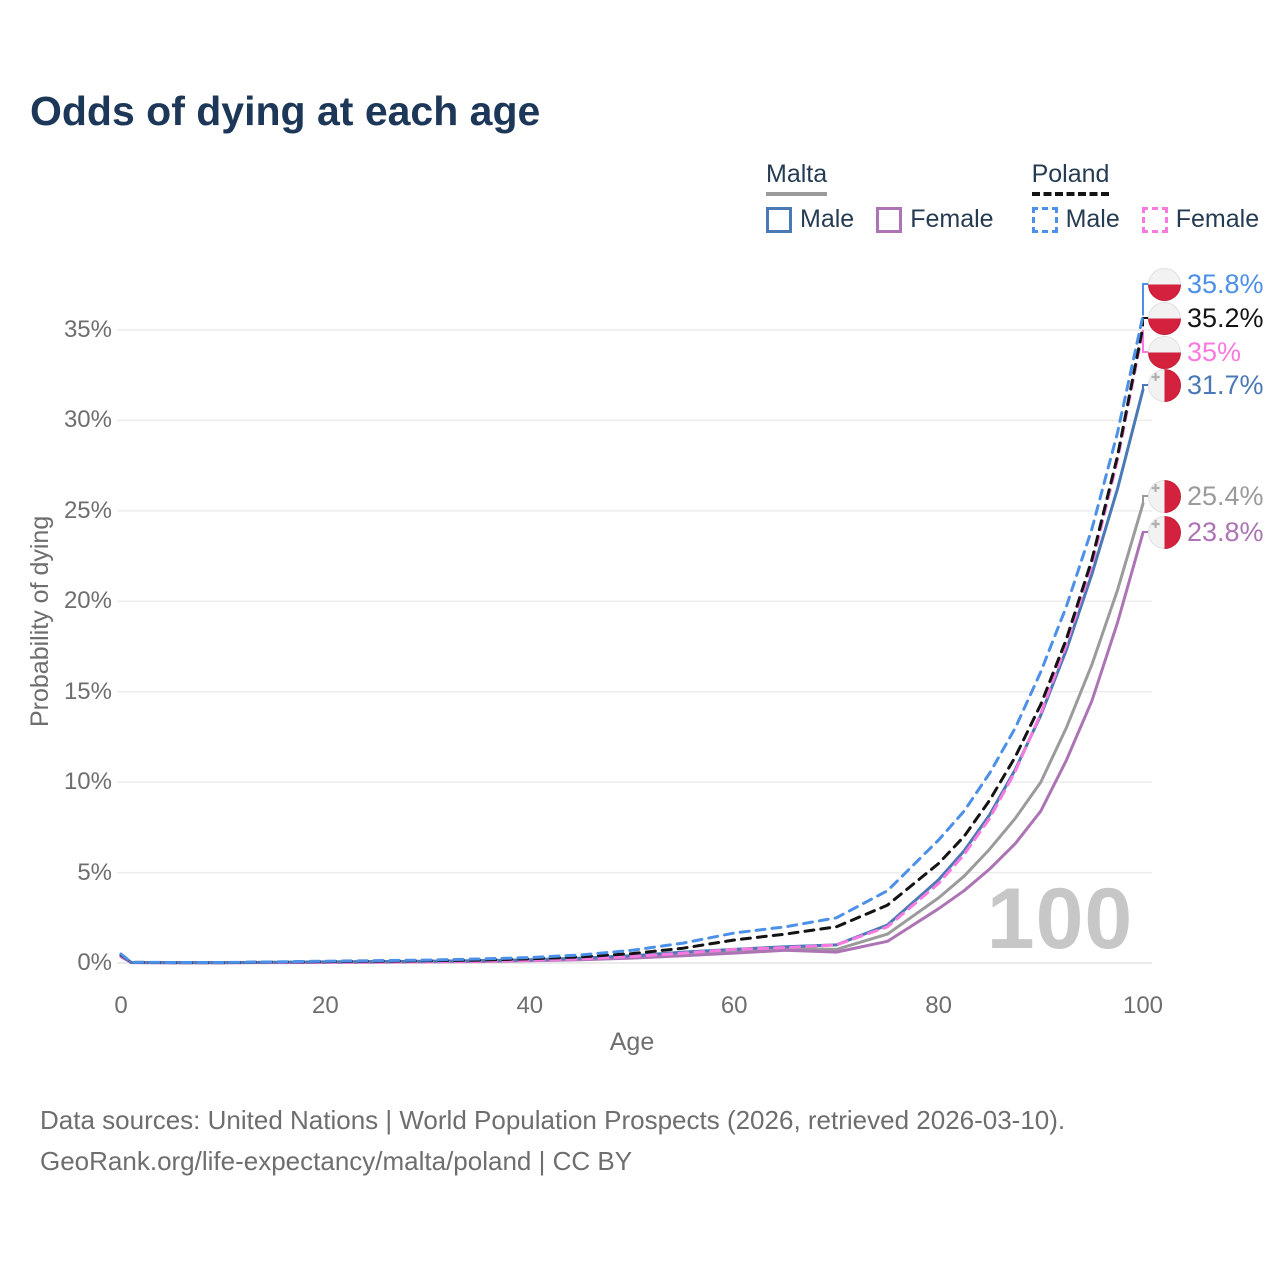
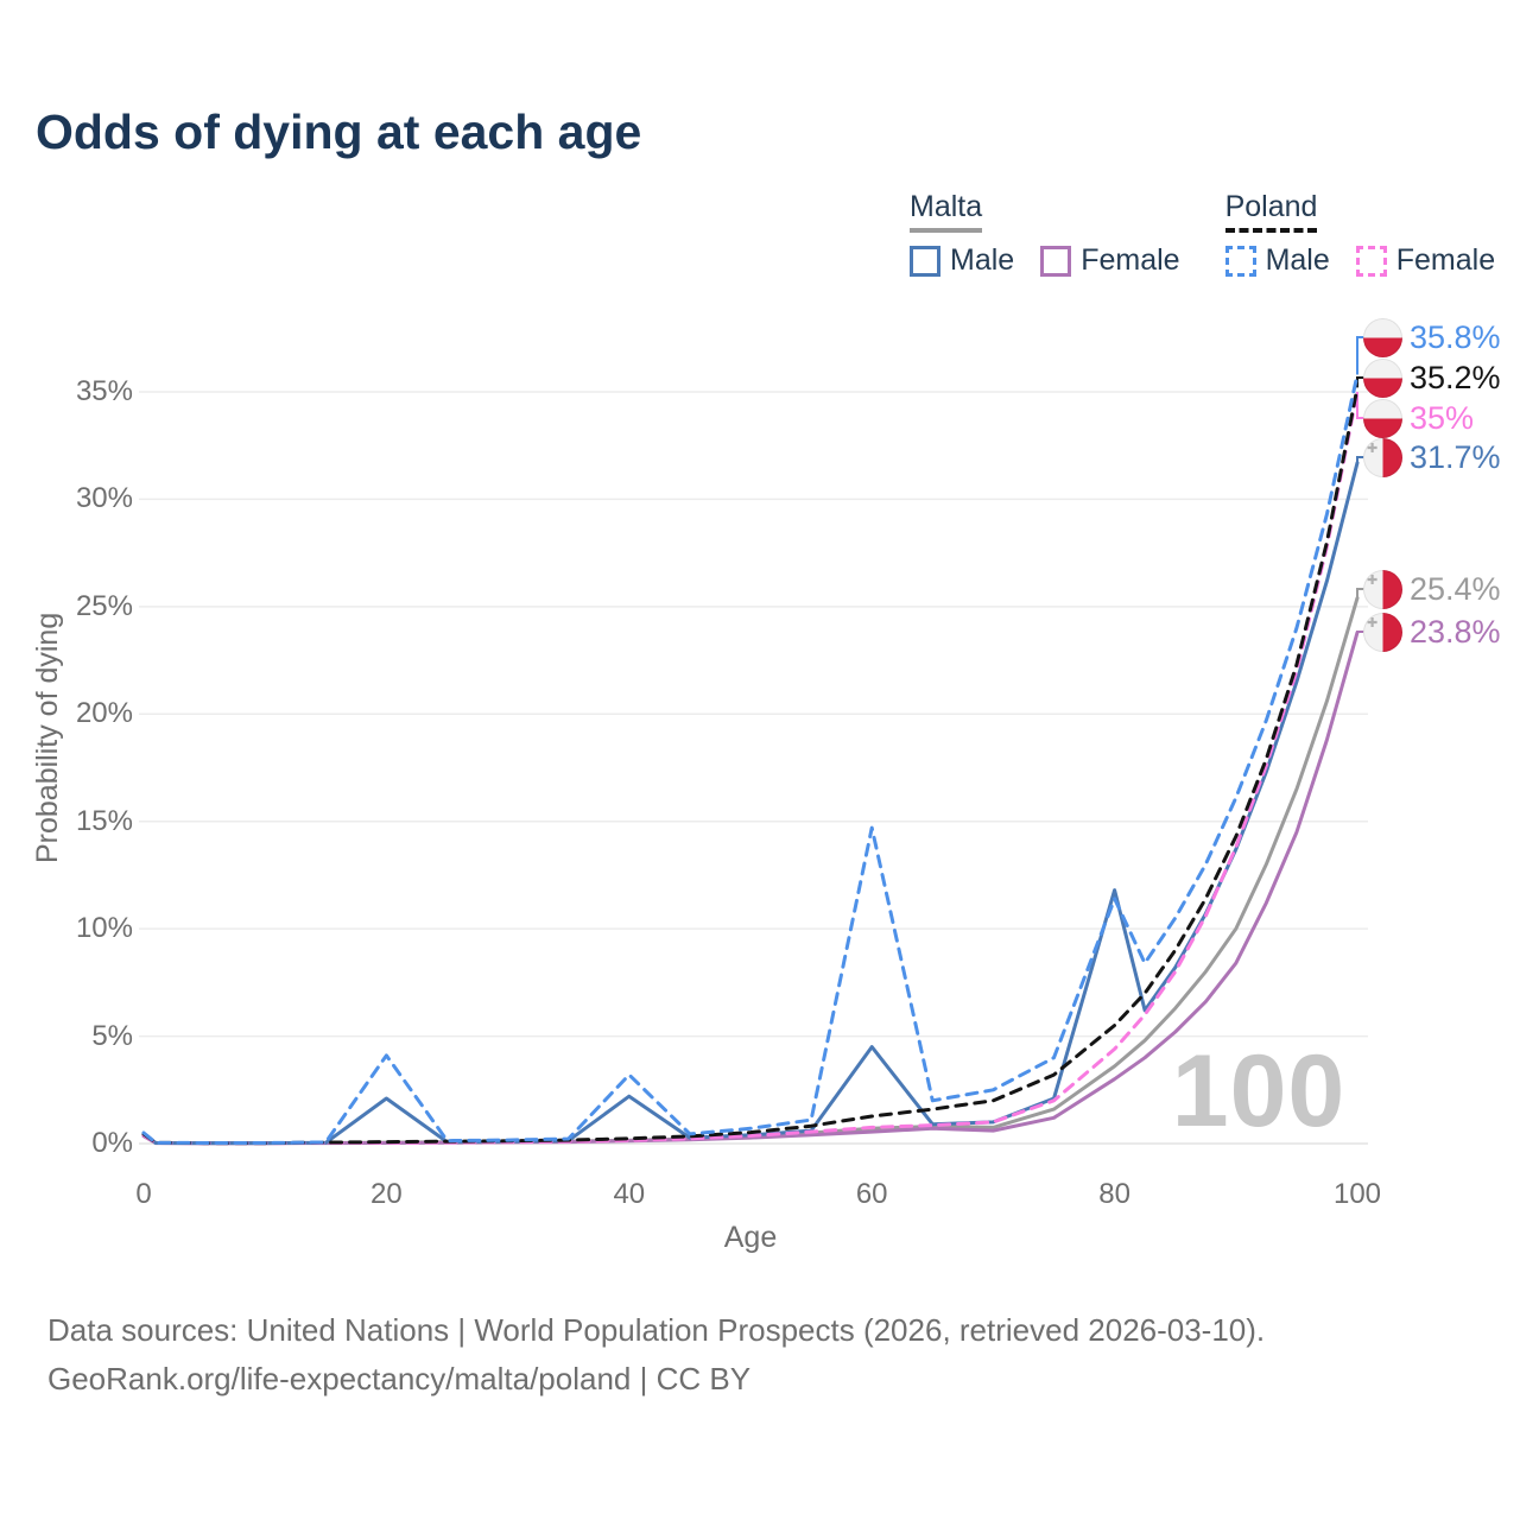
Malta Male/20: 0.1% -> 2.1%
Poland Male/20: 0.1% -> 4.1%
Malta Male/40: 0.2% -> 2.2%
Poland Male/40: 0.3% -> 3.2%
Malta Male/60: 0.8% -> 4.5%
Poland Male/60: 1.7% -> 14.7%
Malta Male/80: 4.6% -> 11.8%
Poland Male/80: 6.8% -> 11.4%
